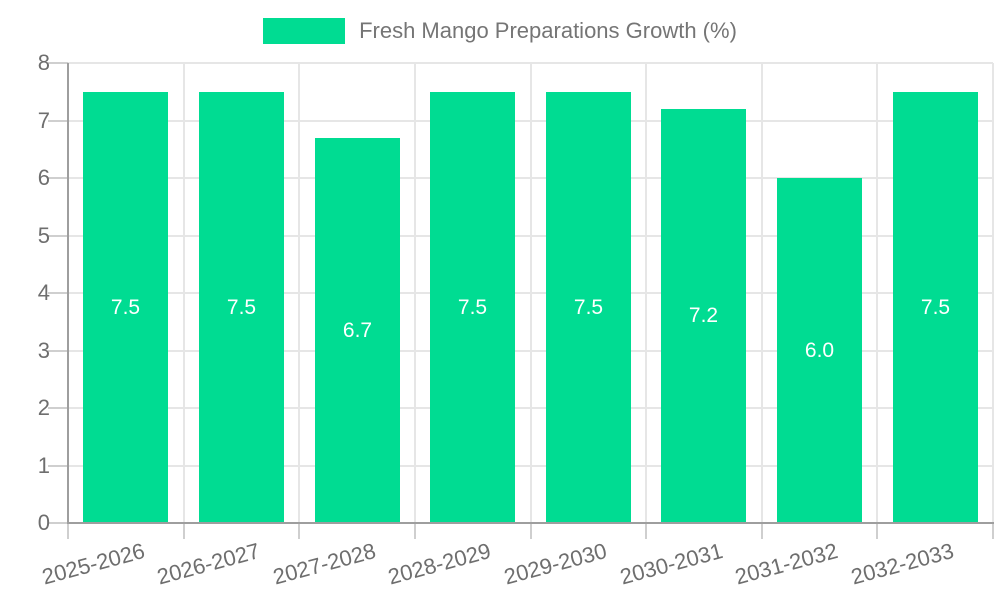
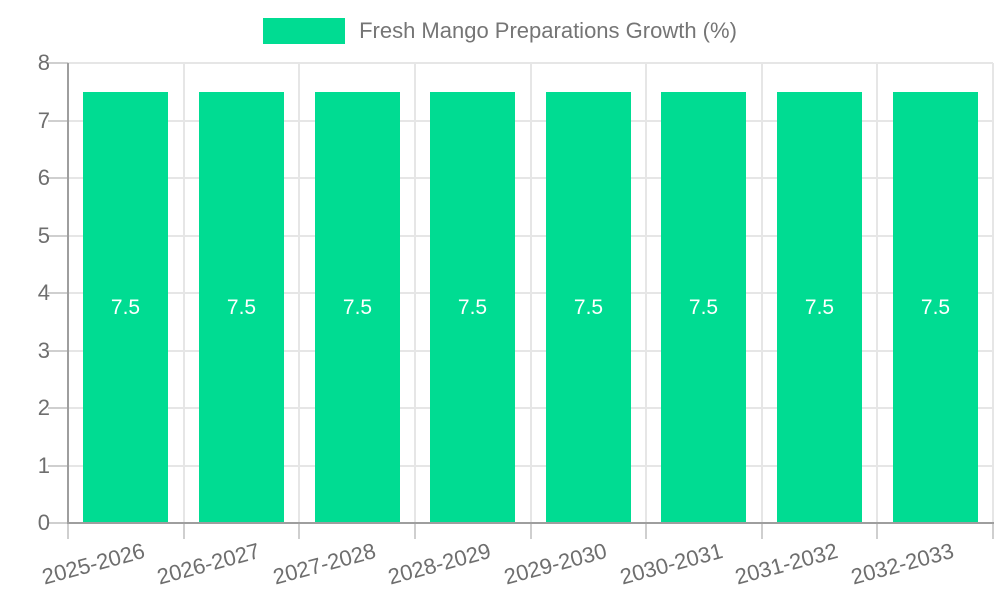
2027-2028: 6.7 -> 7.5
2030-2031: 7.2 -> 7.5
2031-2032: 6.0 -> 7.5
